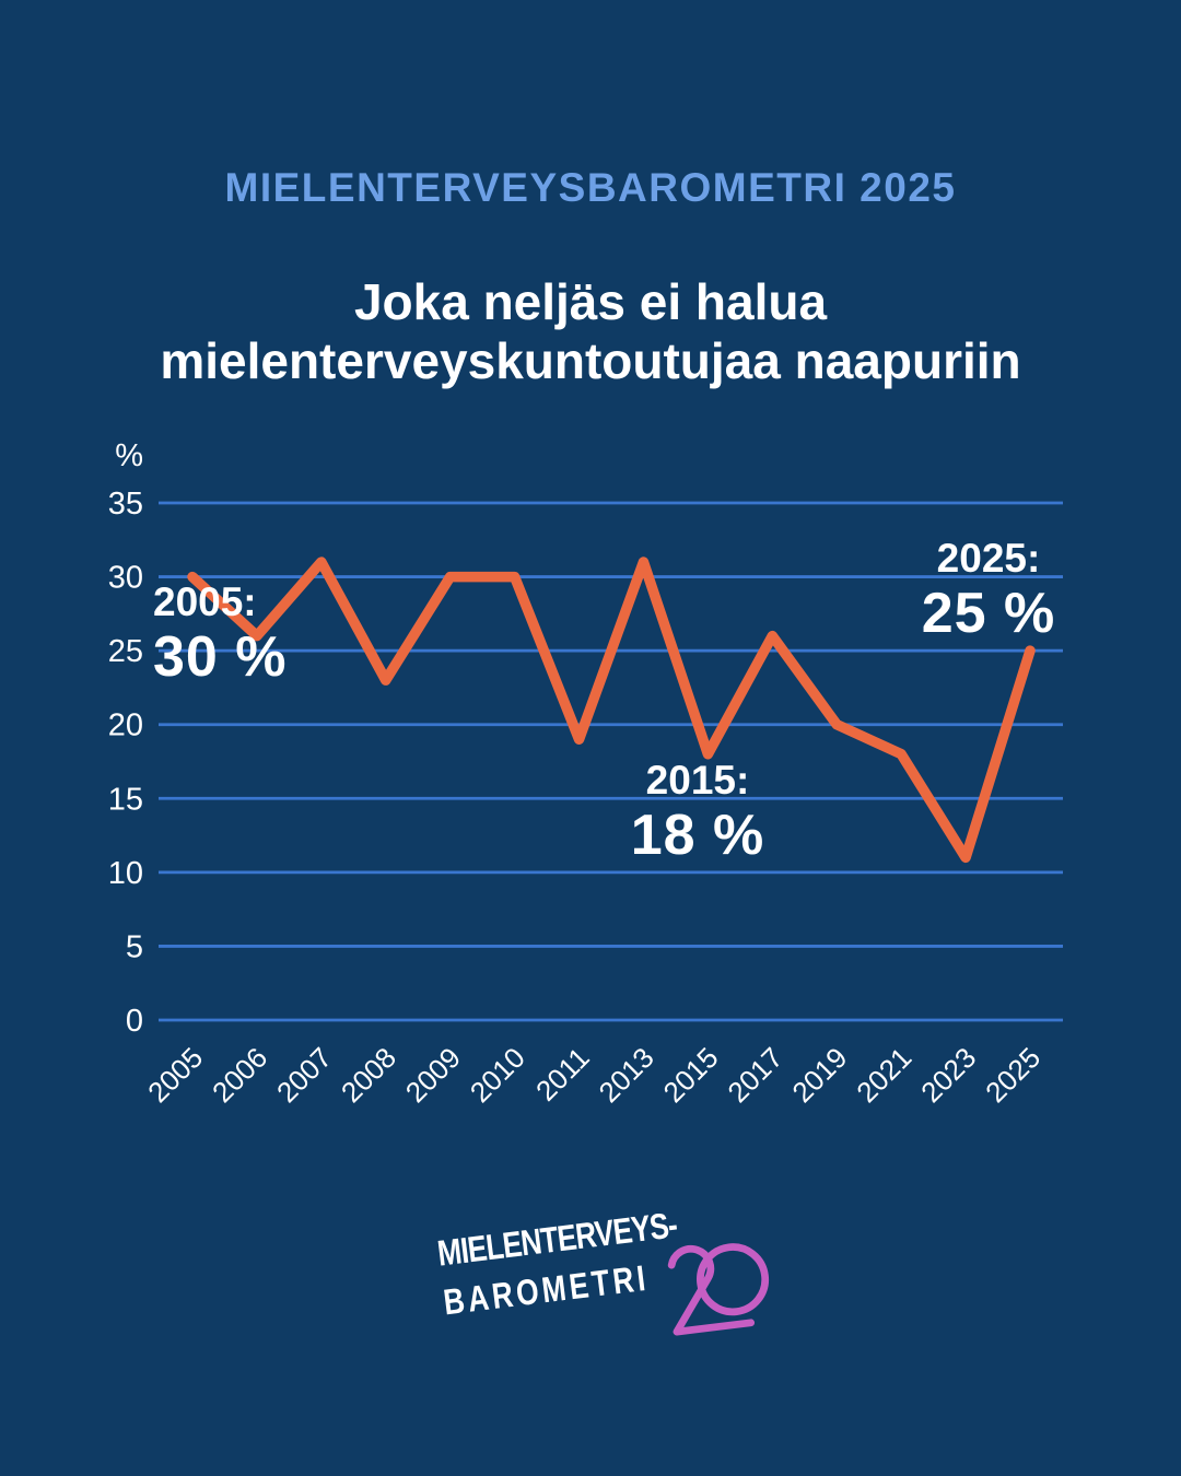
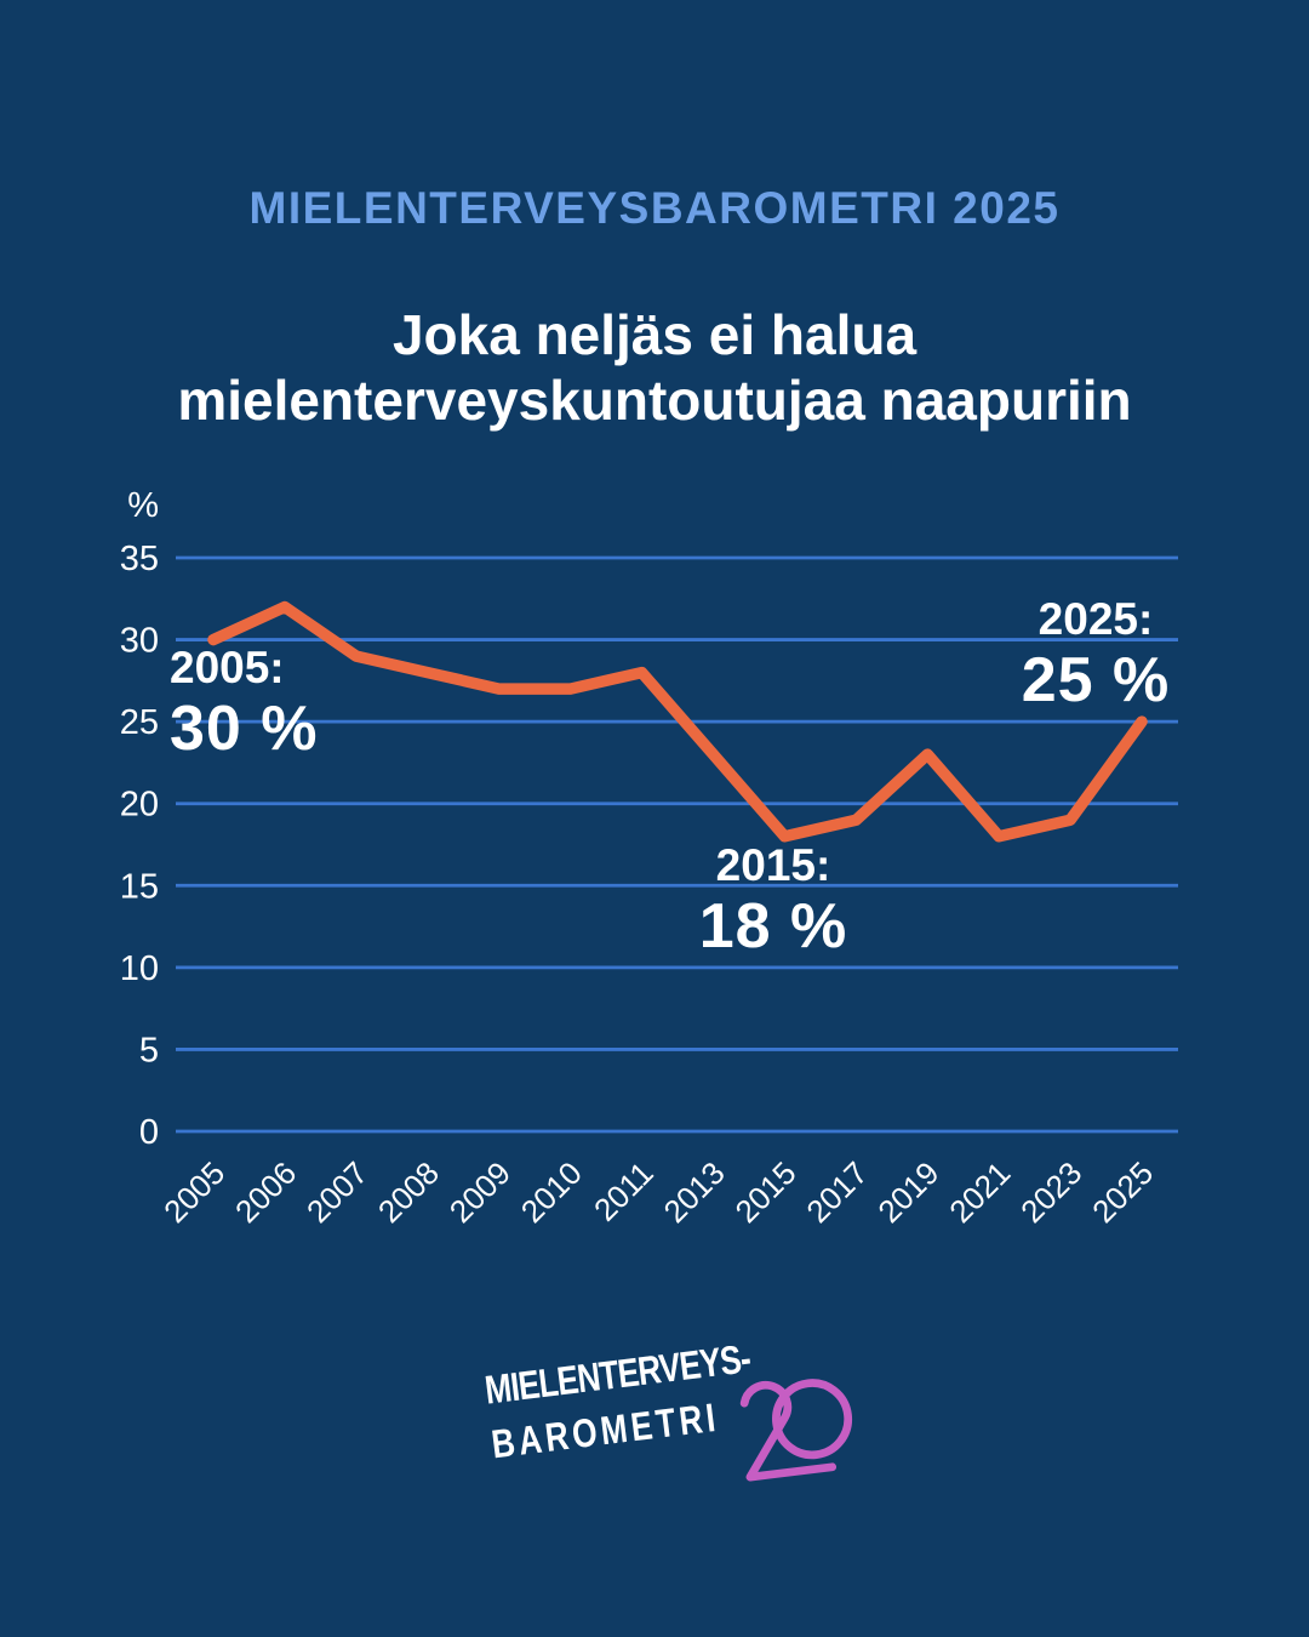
2006: 26 -> 32
2007: 31 -> 29
2008: 23 -> 28
2009: 30 -> 27
2010: 30 -> 27
2011: 19 -> 28
2013: 31 -> 23
2017: 26 -> 19
2019: 20 -> 23
2023: 11 -> 19
